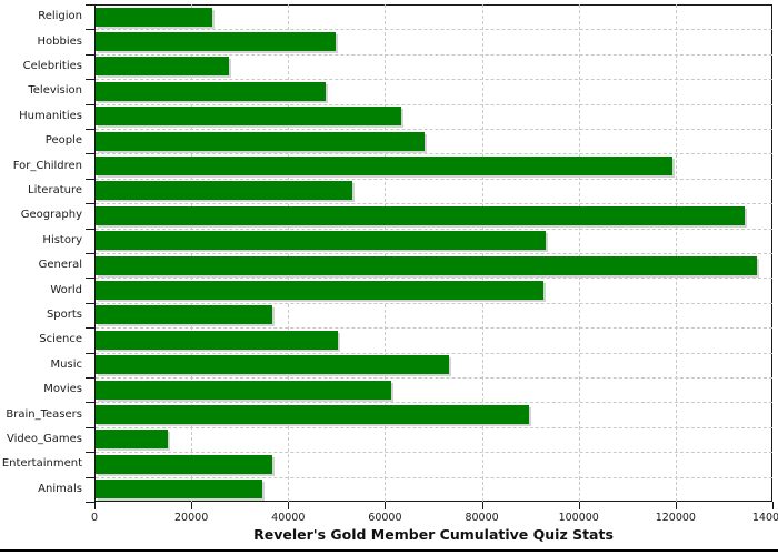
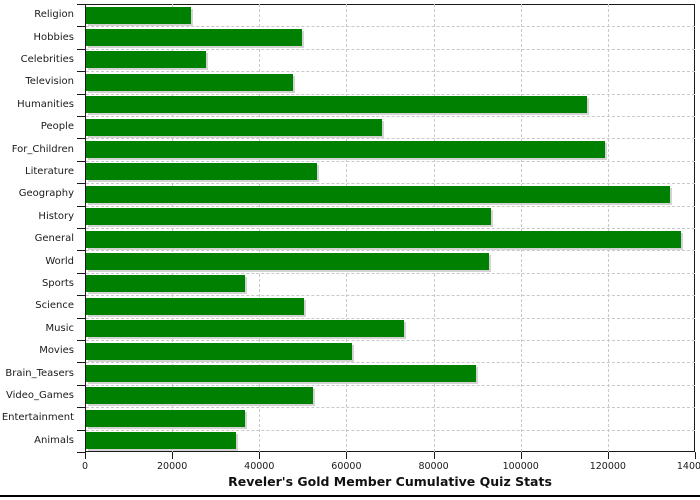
Humanities: 63000 -> 115000
Video_Games: 15000 -> 52000
